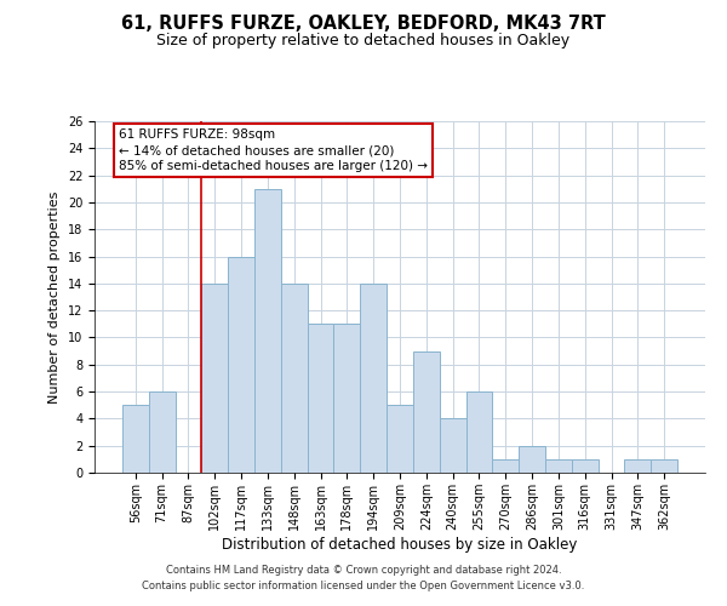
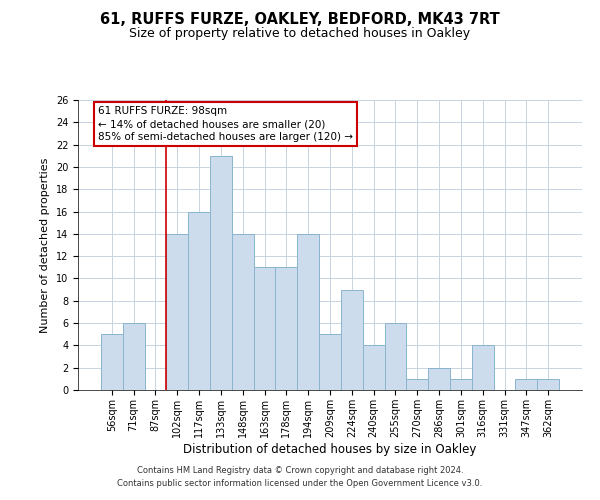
316sqm: 1 -> 4
